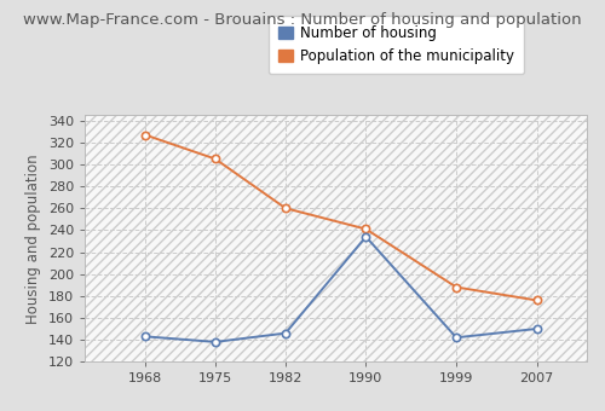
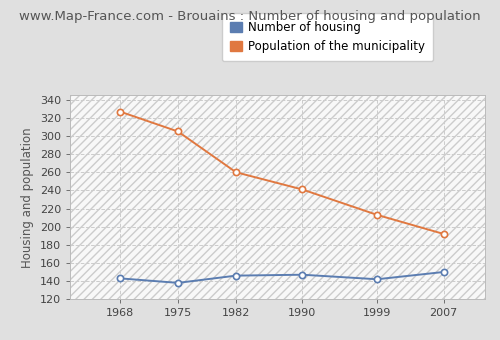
Number of housing/1990: 234 -> 147
Population of the municipality/1999: 188 -> 213
Population of the municipality/2007: 176 -> 192
